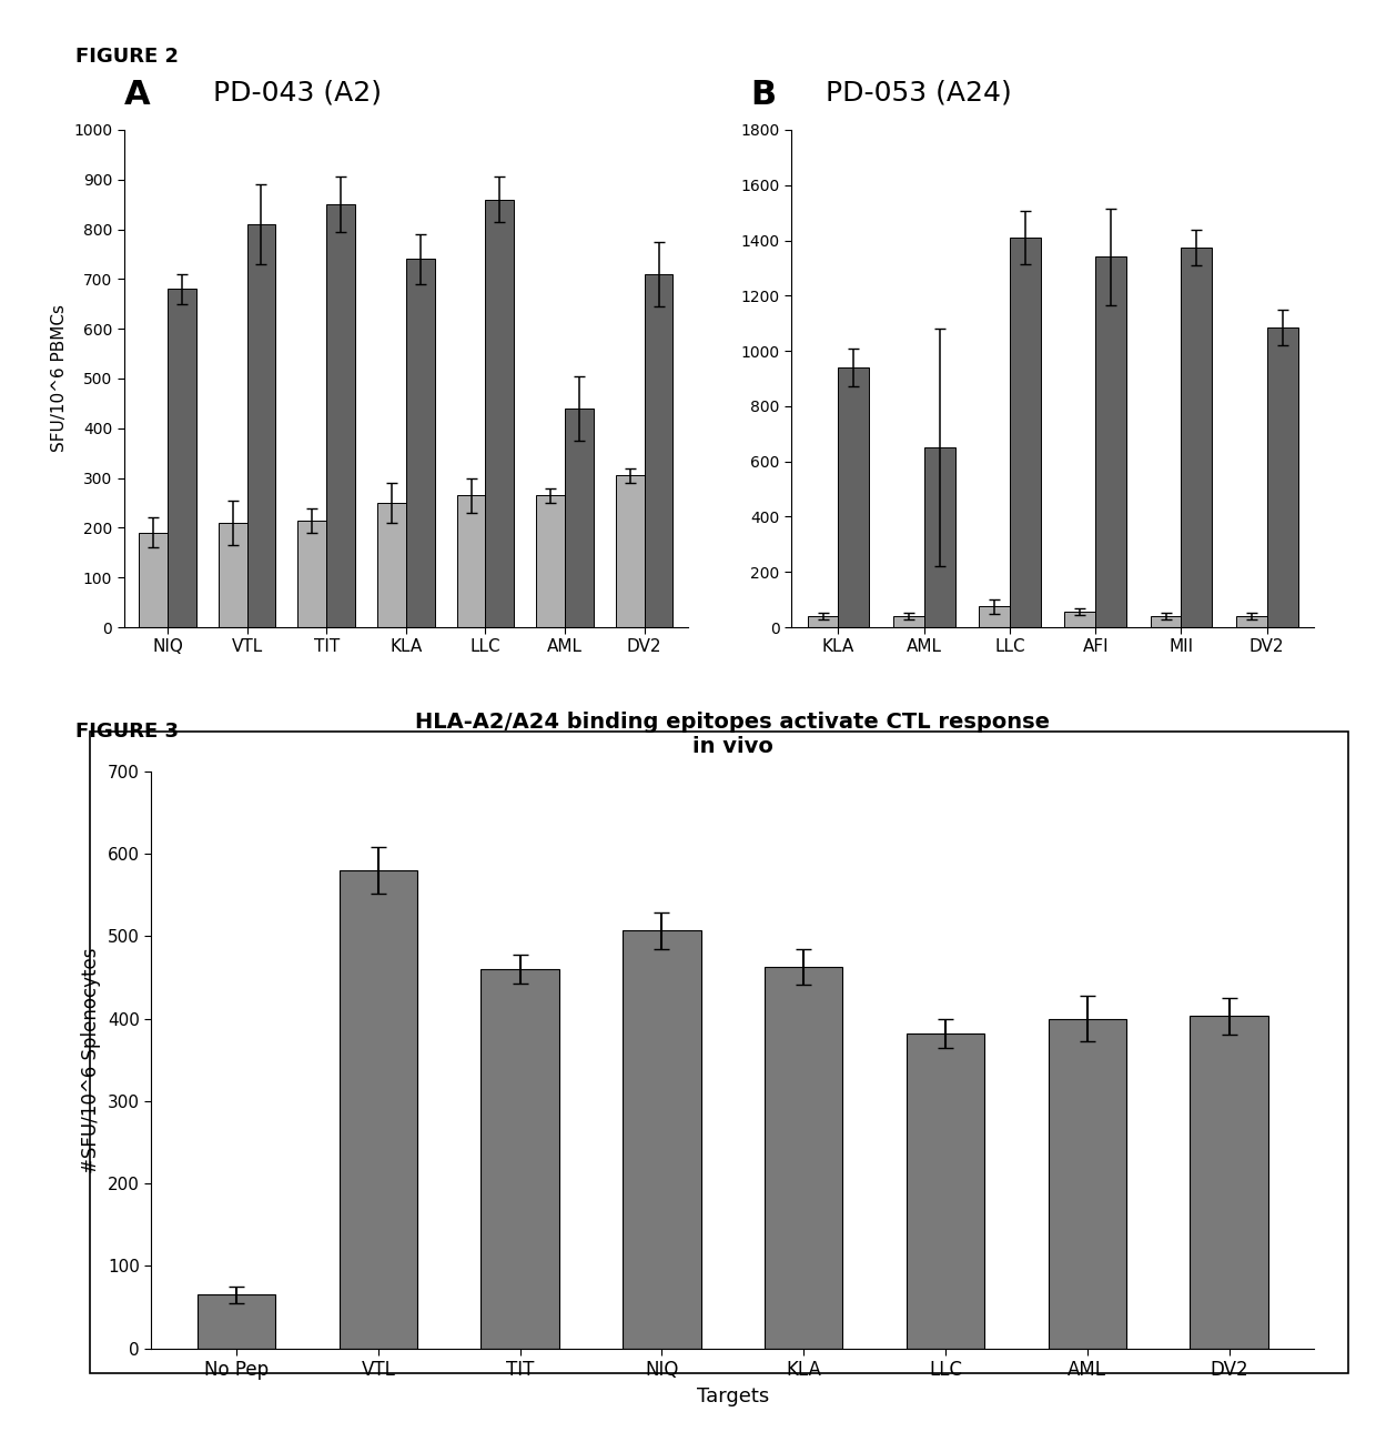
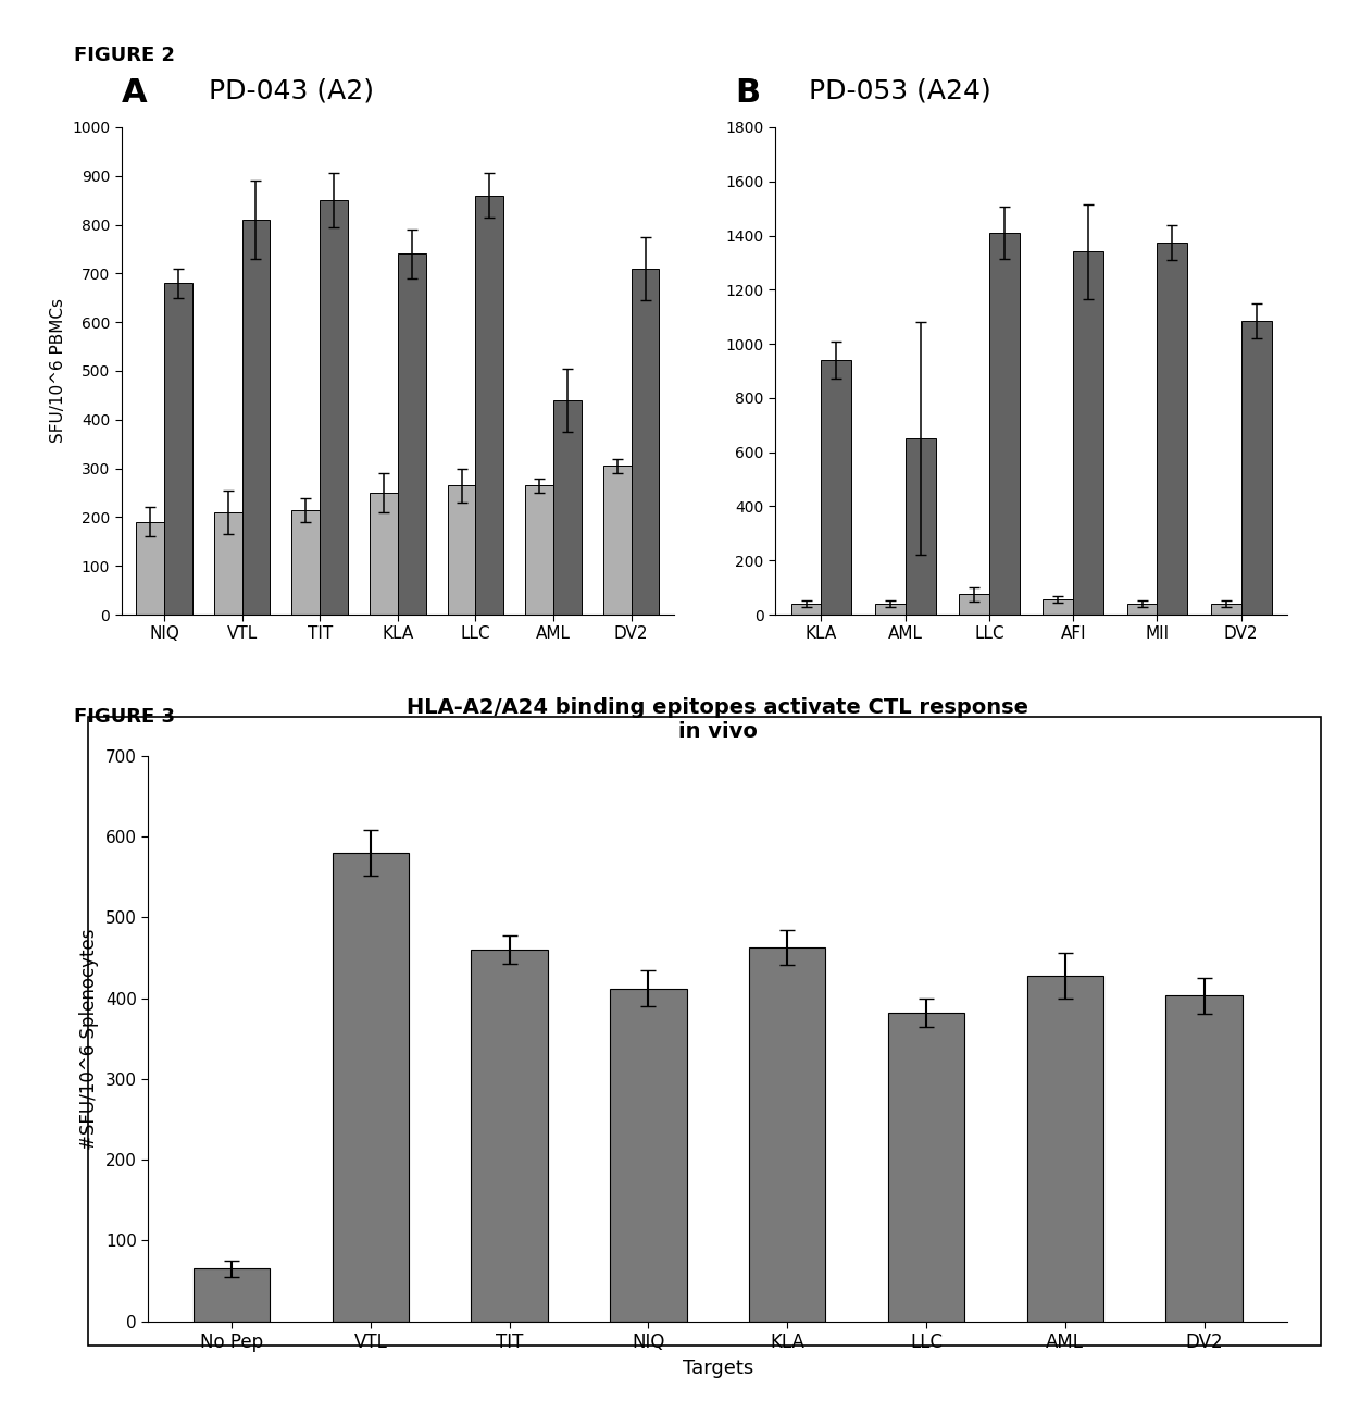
HLA-A2/A24 binding epitopes activate CTL response in vivo/NIQ: 507 -> 412
HLA-A2/A24 binding epitopes activate CTL response in vivo/AML: 400 -> 428
